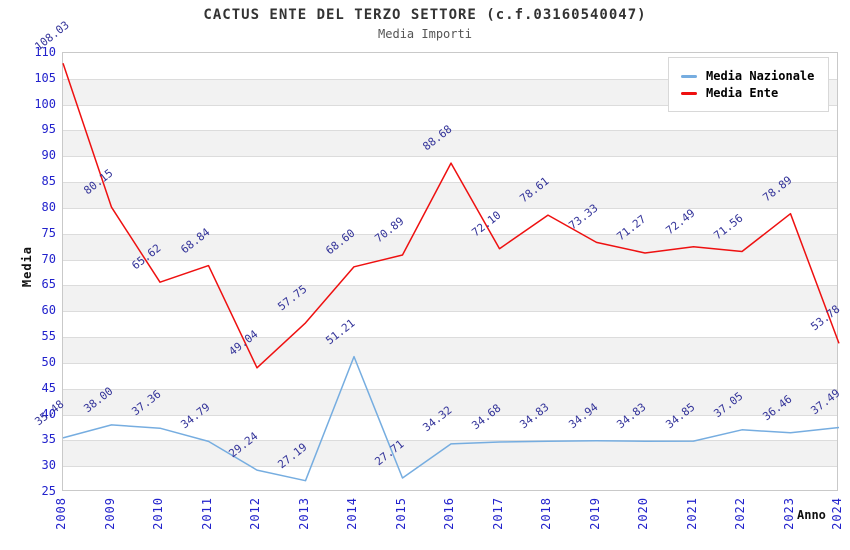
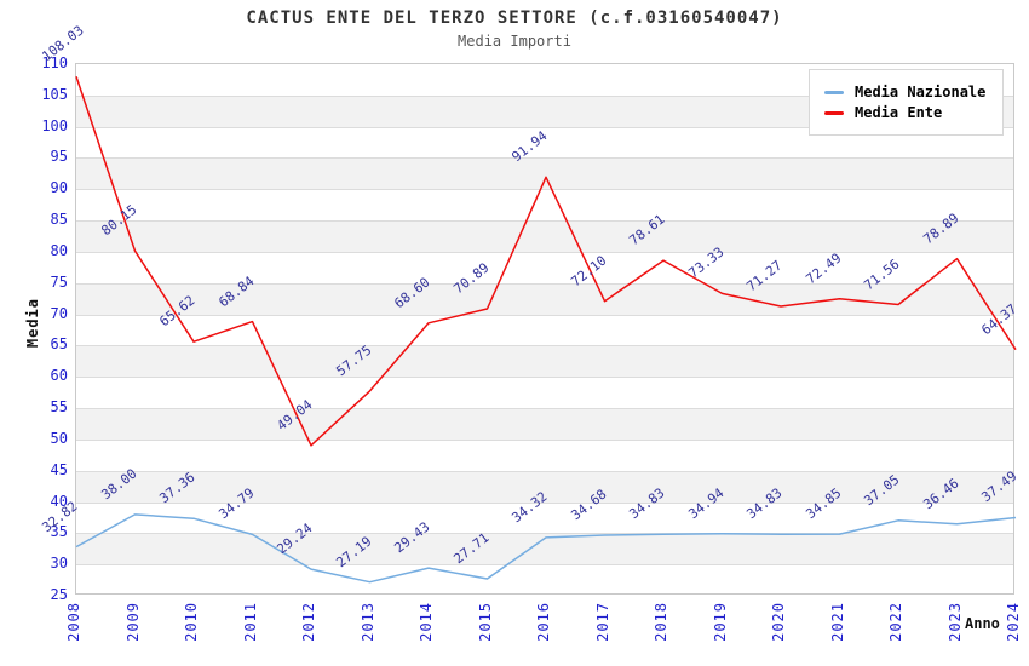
Media Nazionale/2008: 35.48 -> 32.82
Media Nazionale/2014: 51.21 -> 29.43
Media Ente/2016: 88.68 -> 91.94
Media Ente/2024: 53.78 -> 64.37
